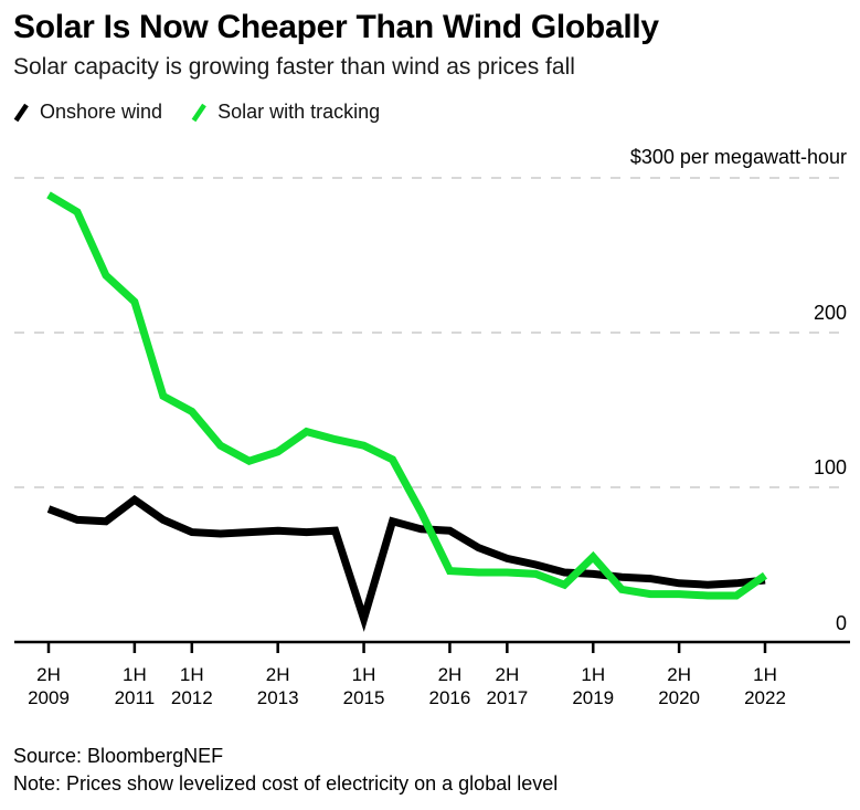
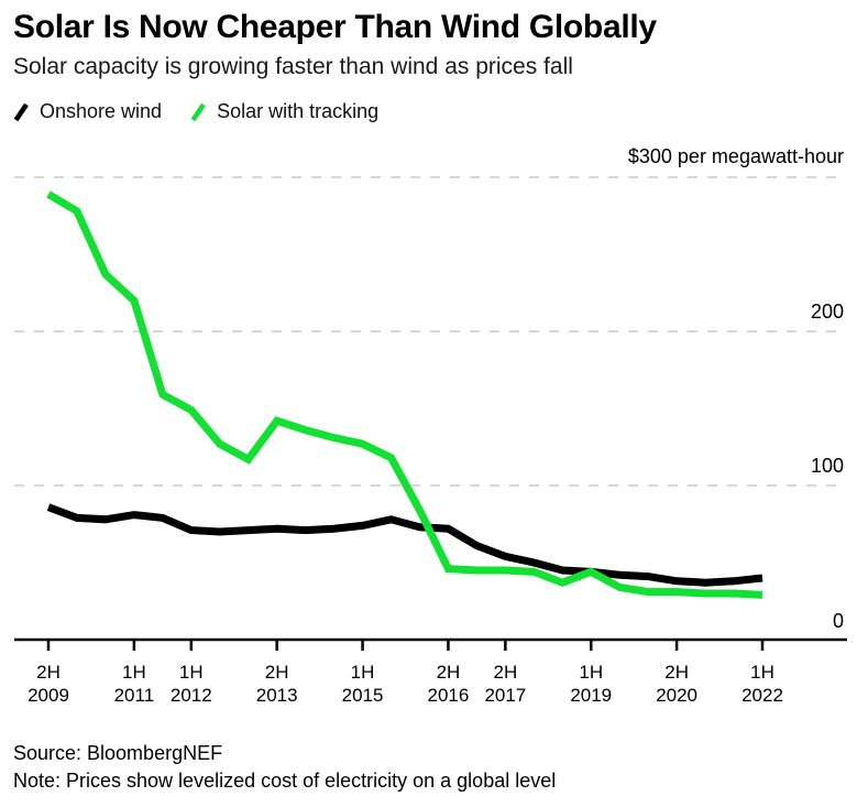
Onshore wind/1H 2011: 92 -> 81
Solar with tracking/2H 2013: 123 -> 142
Onshore wind/1H 2015: 15 -> 74
Solar with tracking/1H 2019: 55 -> 44
Solar with tracking/1H 2022: 43 -> 29
